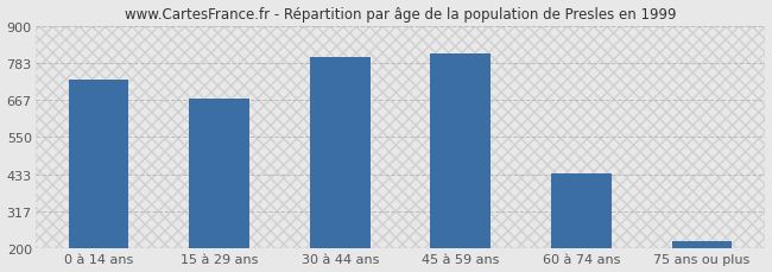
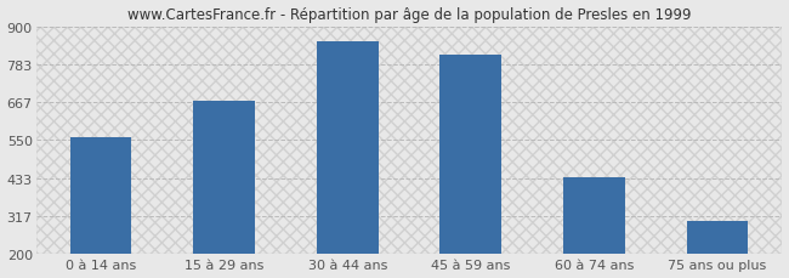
0 à 14 ans: 730 -> 560
30 à 44 ans: 800 -> 855
75 ans ou plus: 222 -> 300
